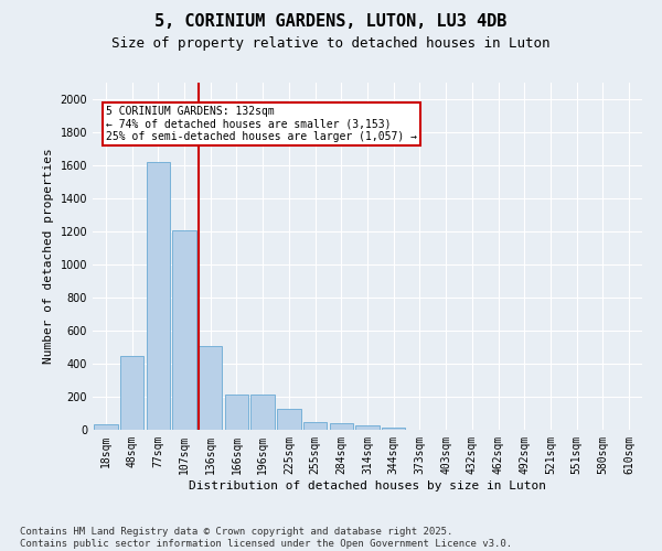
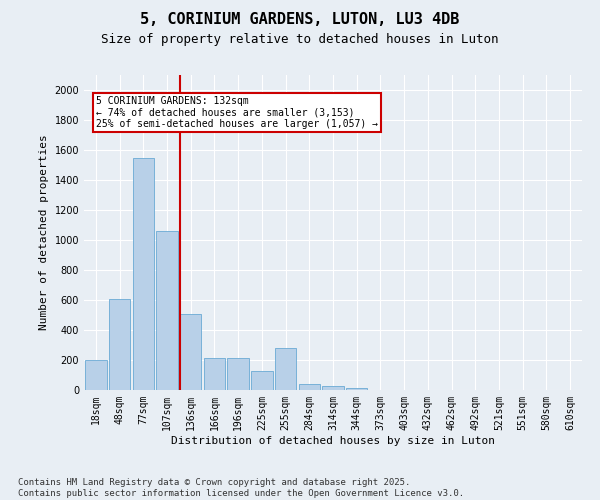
18sqm: 40 -> 200
48sqm: 450 -> 610
77sqm: 1620 -> 1550
107sqm: 1210 -> 1060
255sqm: 50 -> 280
